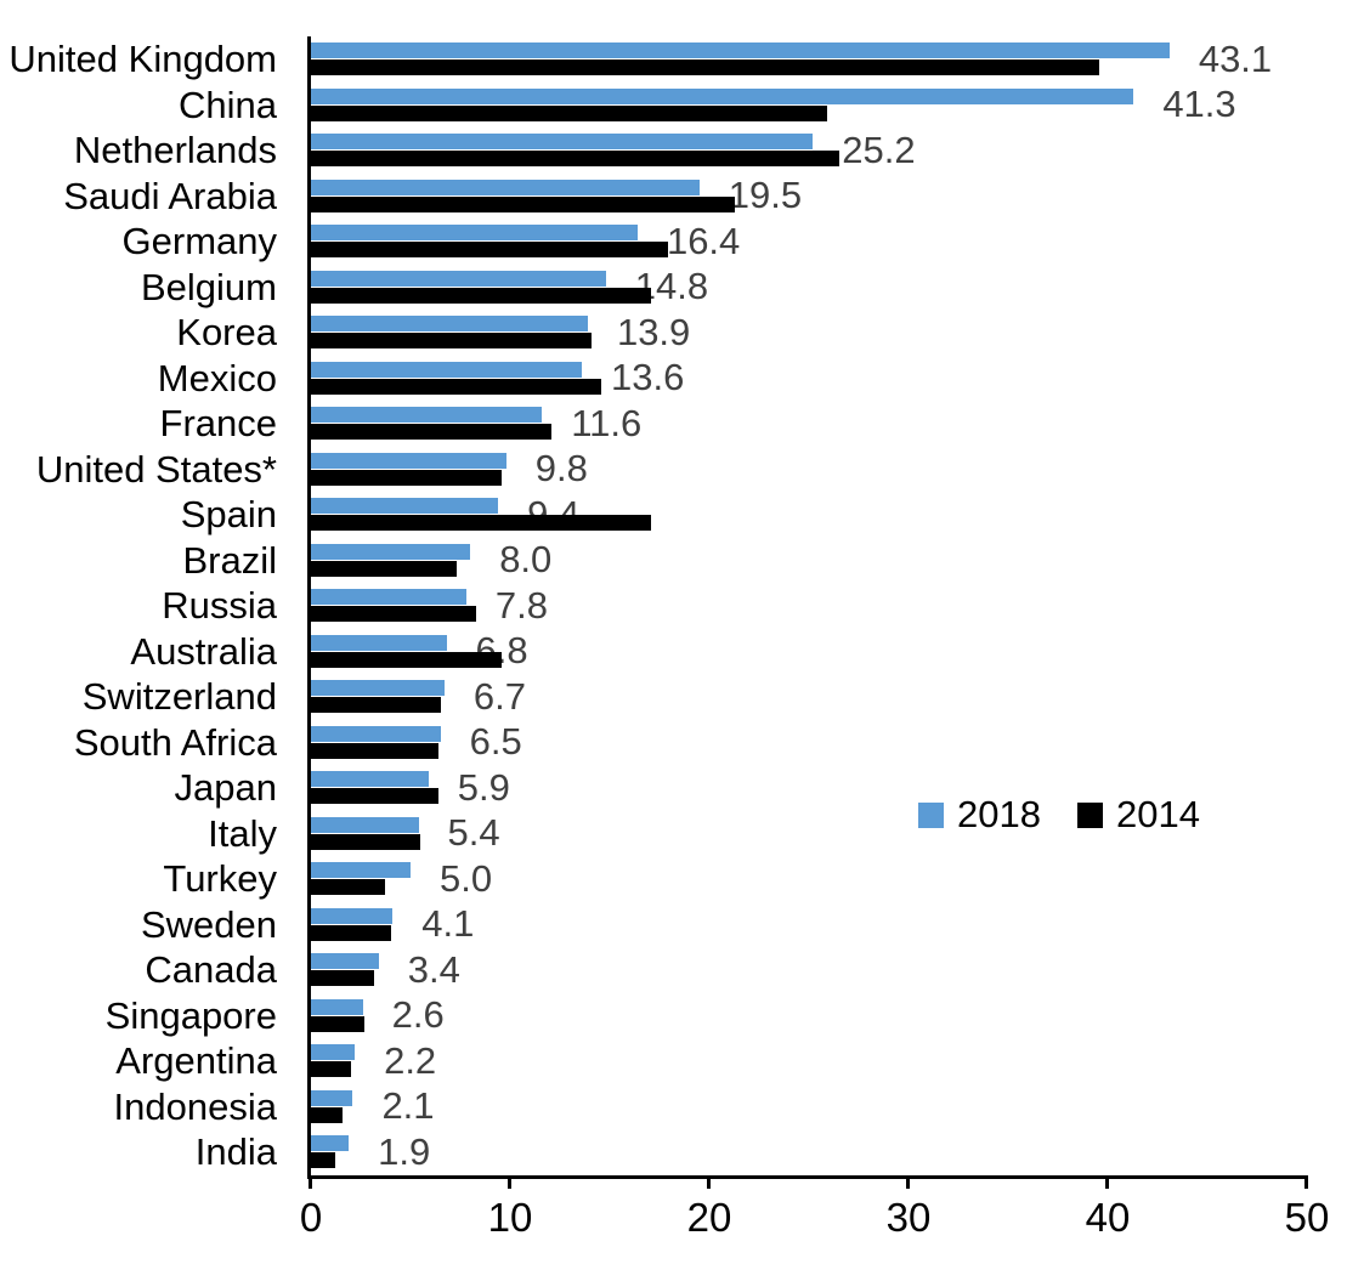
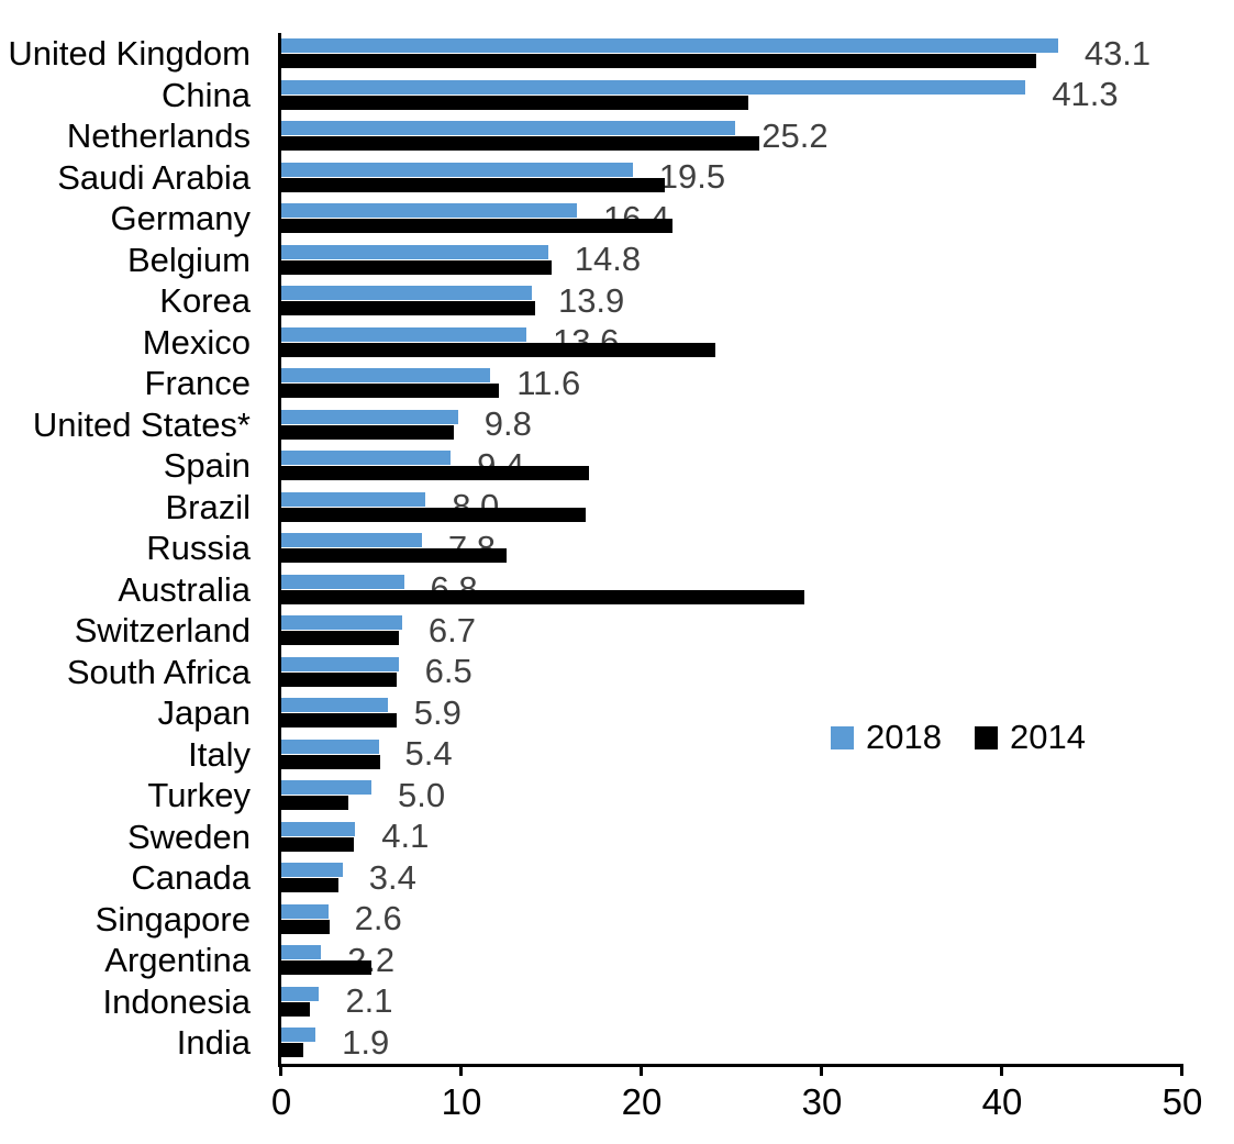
2014/United Kingdom: 39.6 -> 41.9
2014/Germany: 17.9 -> 21.7
2014/Belgium: 17.1 -> 15.0
2014/Mexico: 14.6 -> 24.1
2014/Brazil: 7.3 -> 16.9
2014/Russia: 8.3 -> 12.5
2014/Australia: 9.6 -> 29.0
2014/Argentina: 2.0 -> 5.0
